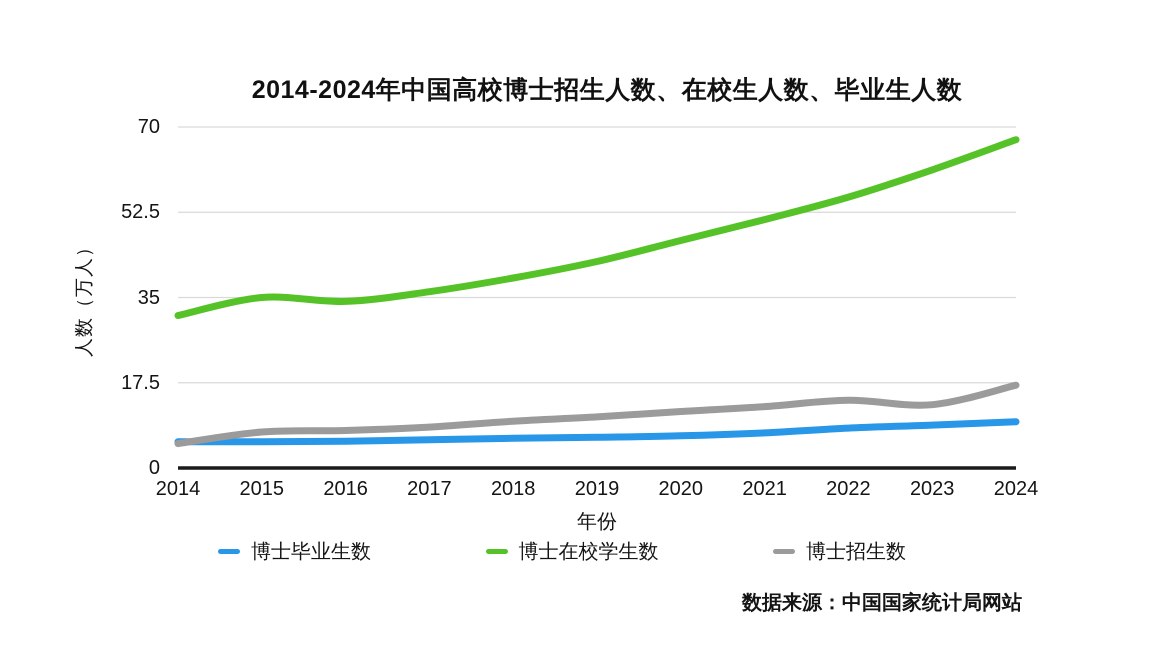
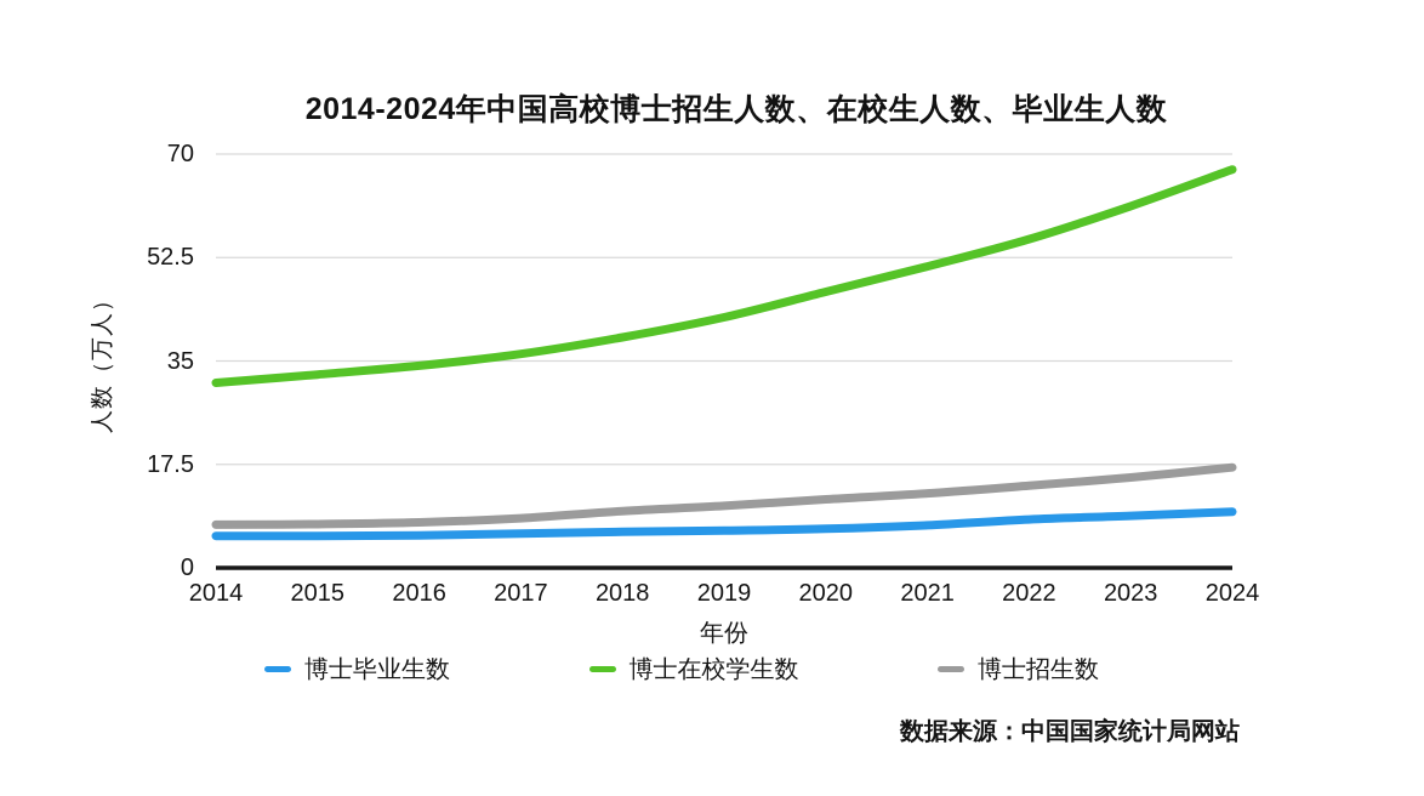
博士招生数/2014: 5 -> 7
博士在校学生数/2015: 35 -> 33
博士招生数/2023: 13 -> 15
